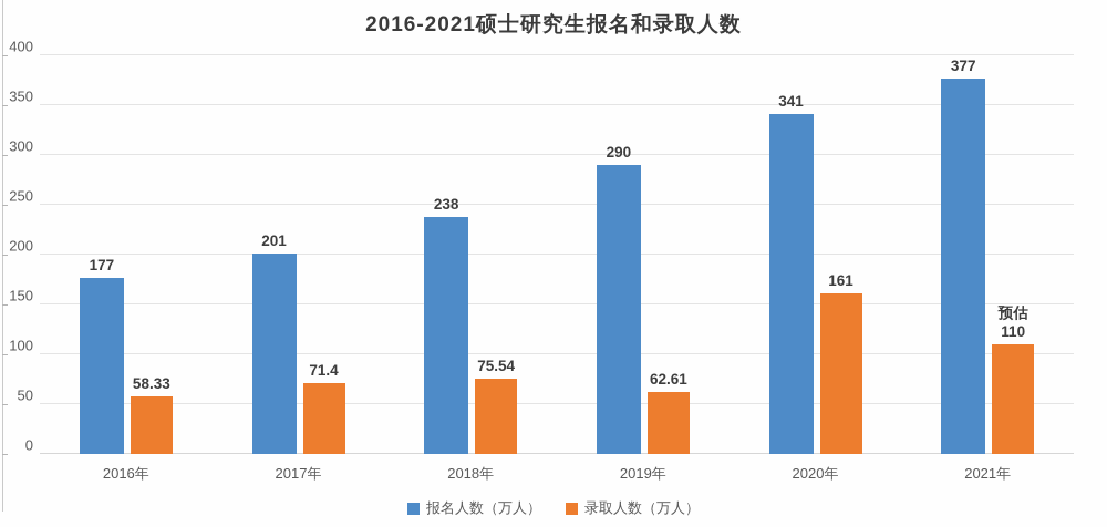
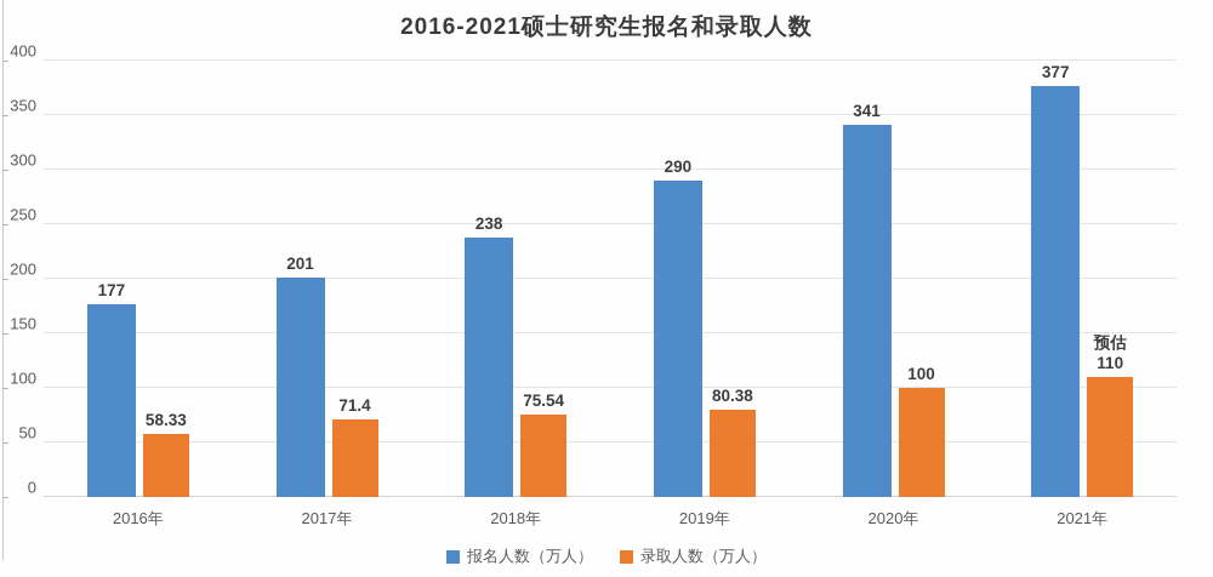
录取人数（万人）/2019年: 62.61 -> 80.38
录取人数（万人）/2020年: 161 -> 100
